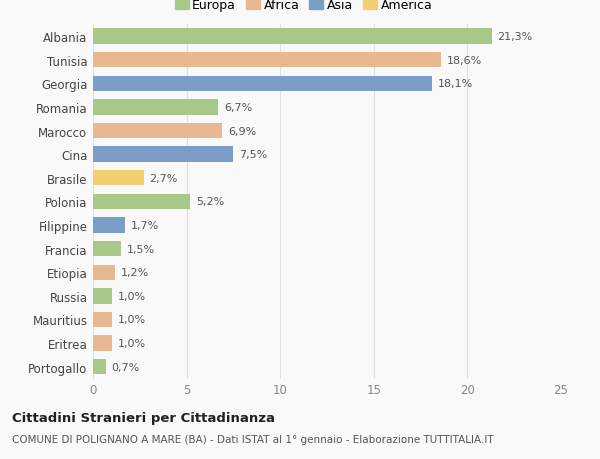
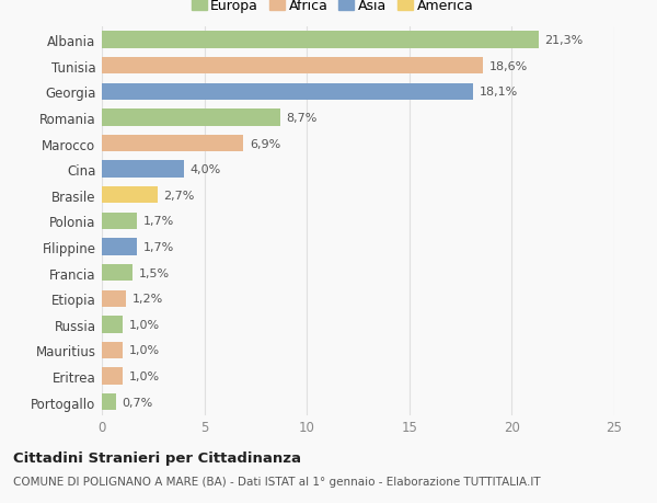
Romania: 6,7% -> 8,7%
Cina: 7,5% -> 4,0%
Polonia: 5,2% -> 1,7%
